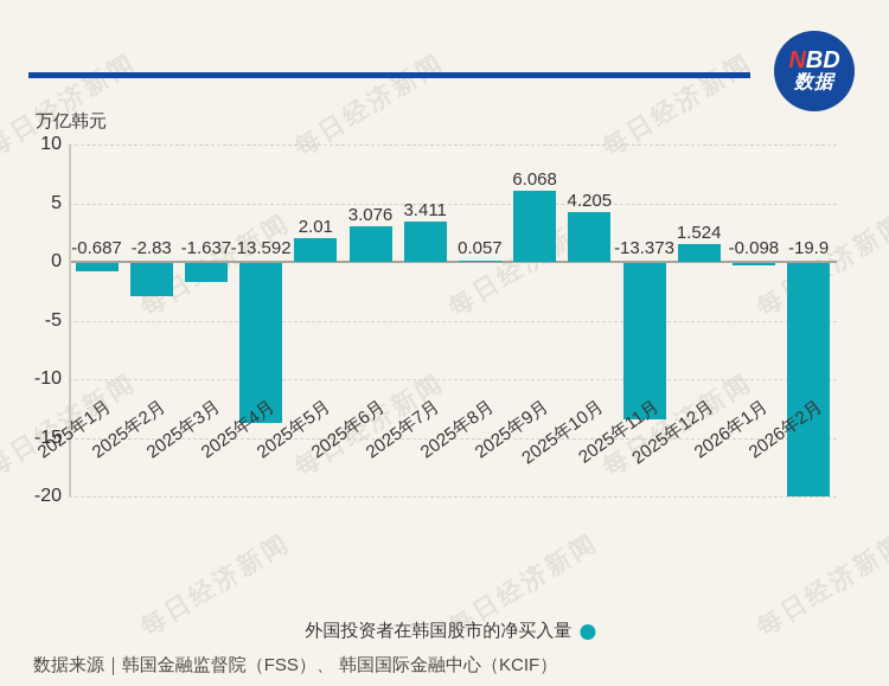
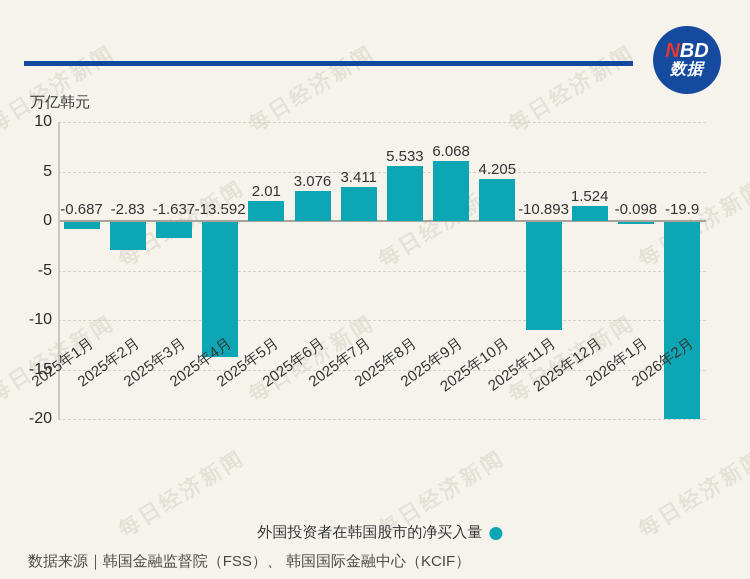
2025年8月: 0.057 -> 5.533
2025年11月: -13.373 -> -10.893
